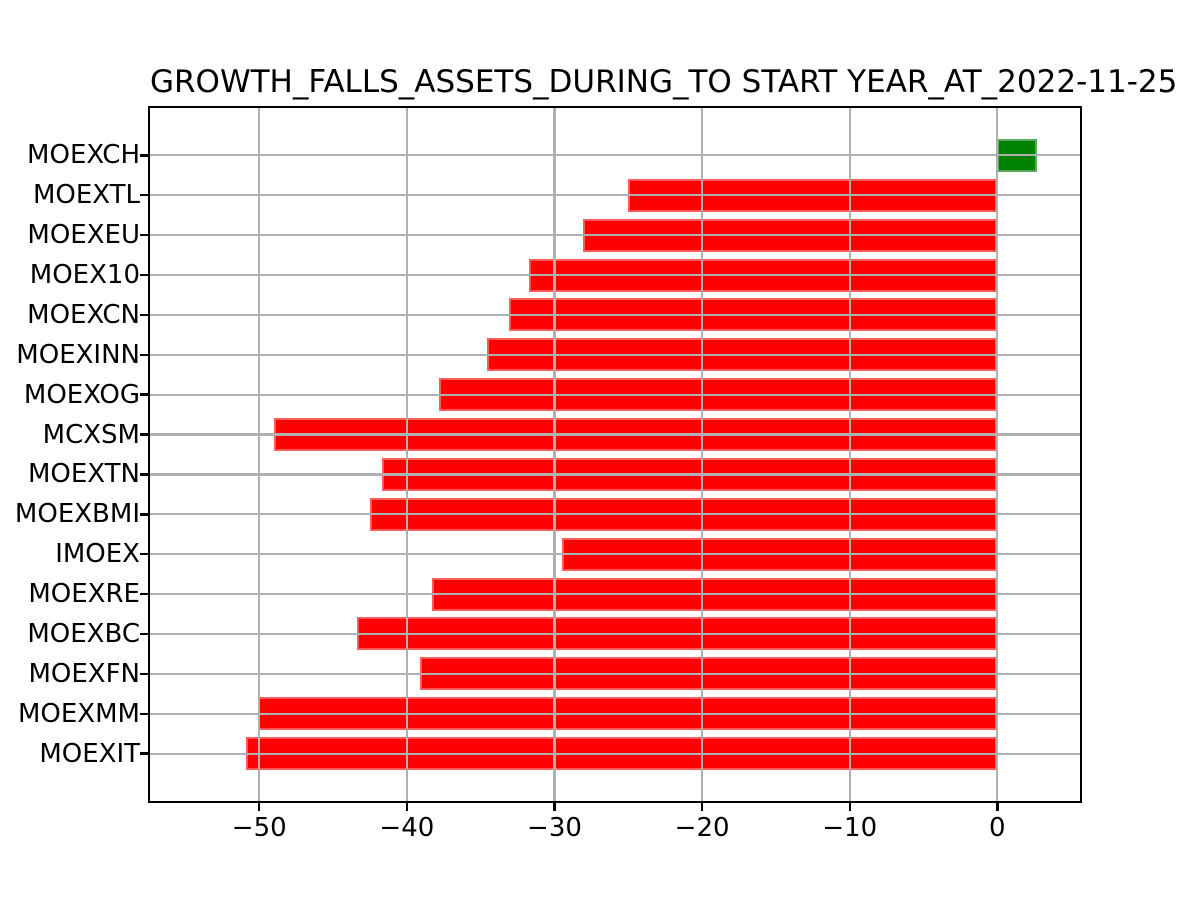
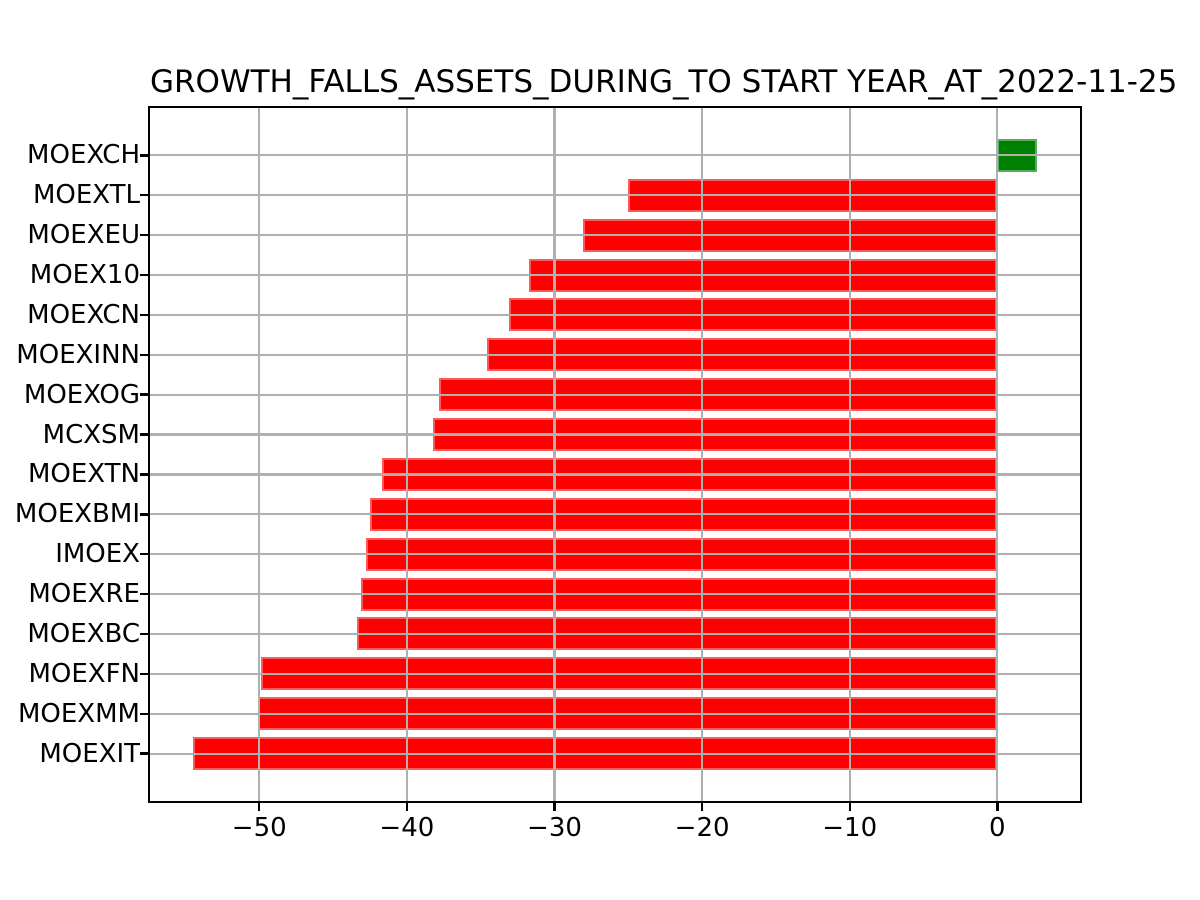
MCXSM: -49.0 -> -38.2
IMOEX: -29.5 -> -42.8
MOEXRE: -38.3 -> -43.1
MOEXFN: -39.1 -> -49.9
MOEXIT: -50.9 -> -54.5
